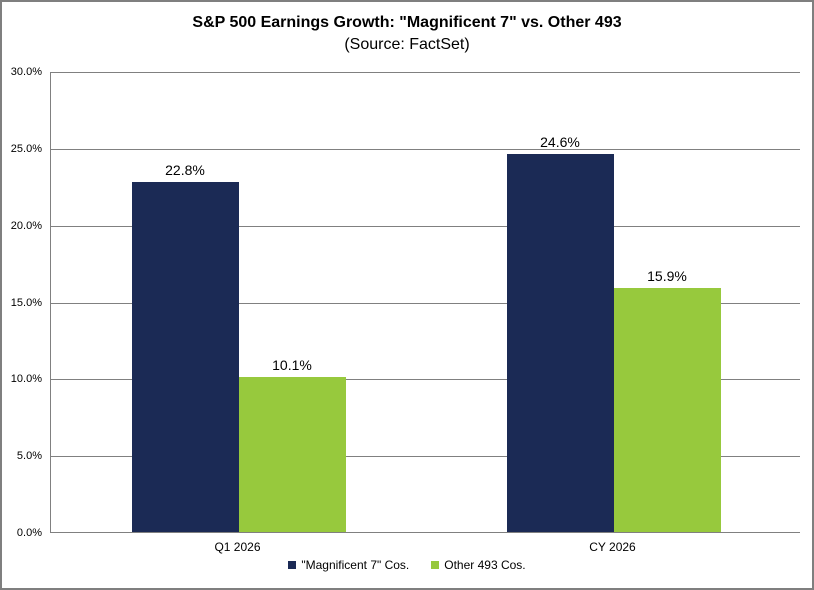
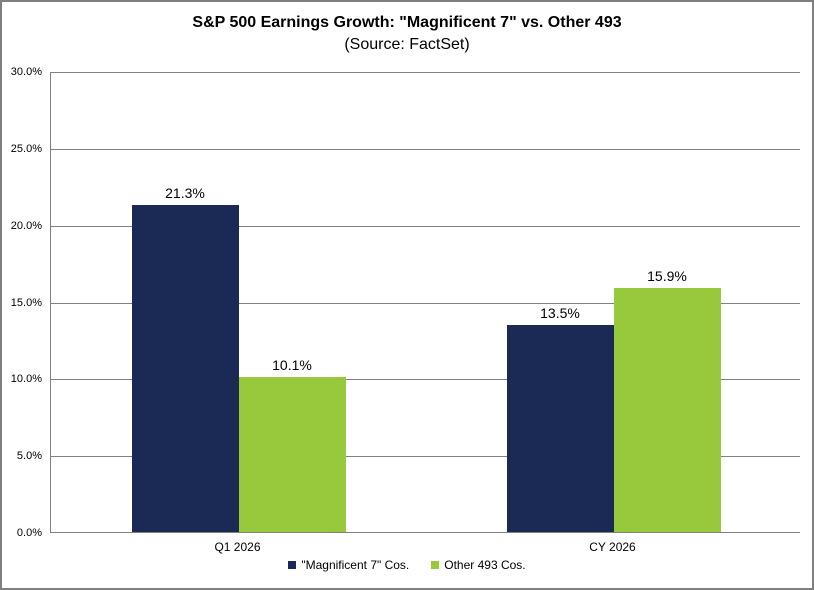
"Magnificent 7" Cos./Q1 2026: 22.8% -> 21.3%
"Magnificent 7" Cos./CY 2026: 24.6% -> 13.5%
